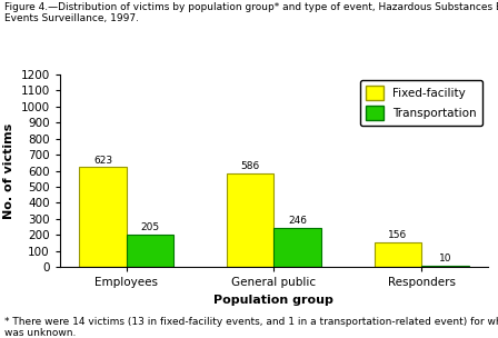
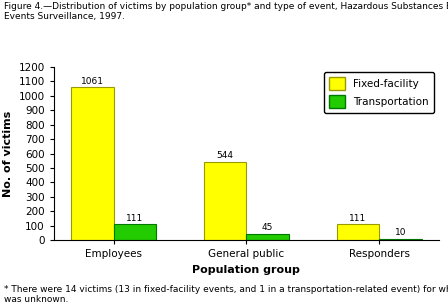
Fixed-facility/Employees: 623 -> 1061
Transportation/Employees: 205 -> 111
Fixed-facility/General public: 586 -> 544
Transportation/General public: 246 -> 45
Fixed-facility/Responders: 156 -> 111
